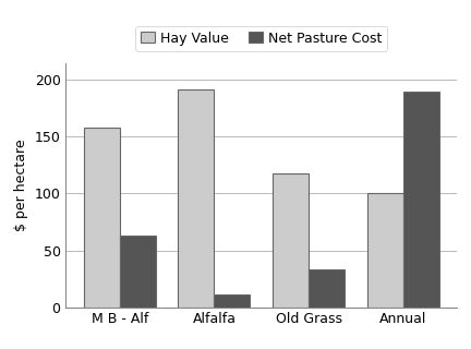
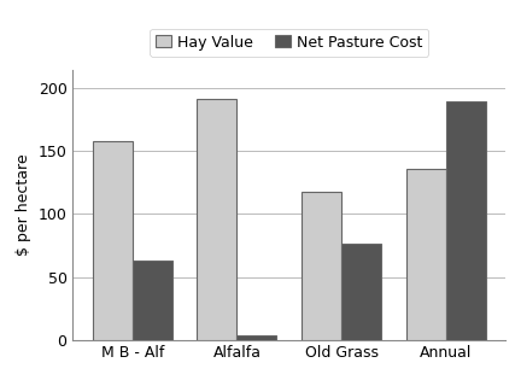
Net Pasture Cost/Alfalfa: 11 -> 3
Net Pasture Cost/Old Grass: 33 -> 76
Hay Value/Annual: 100 -> 136
